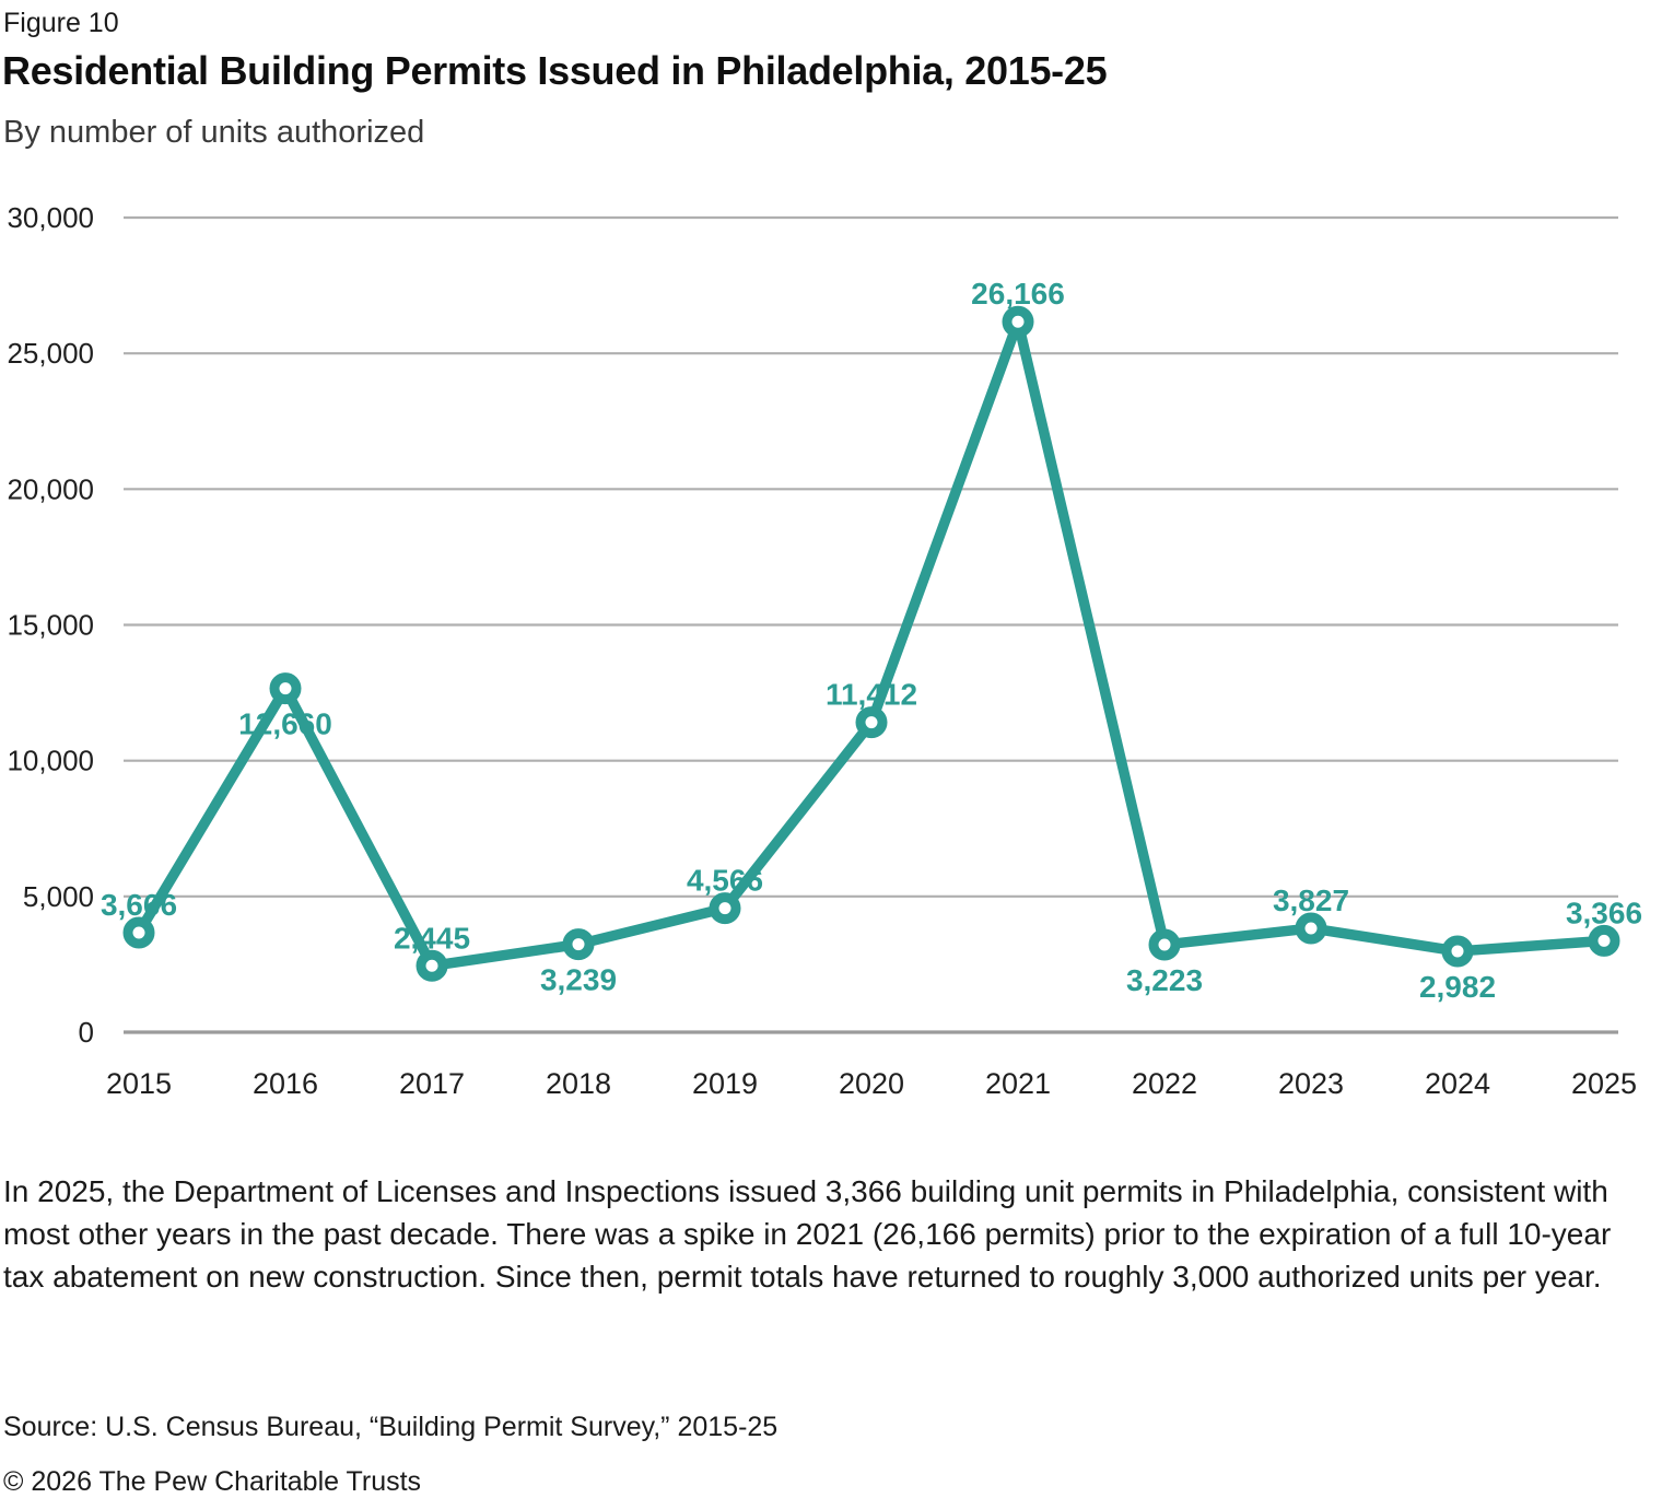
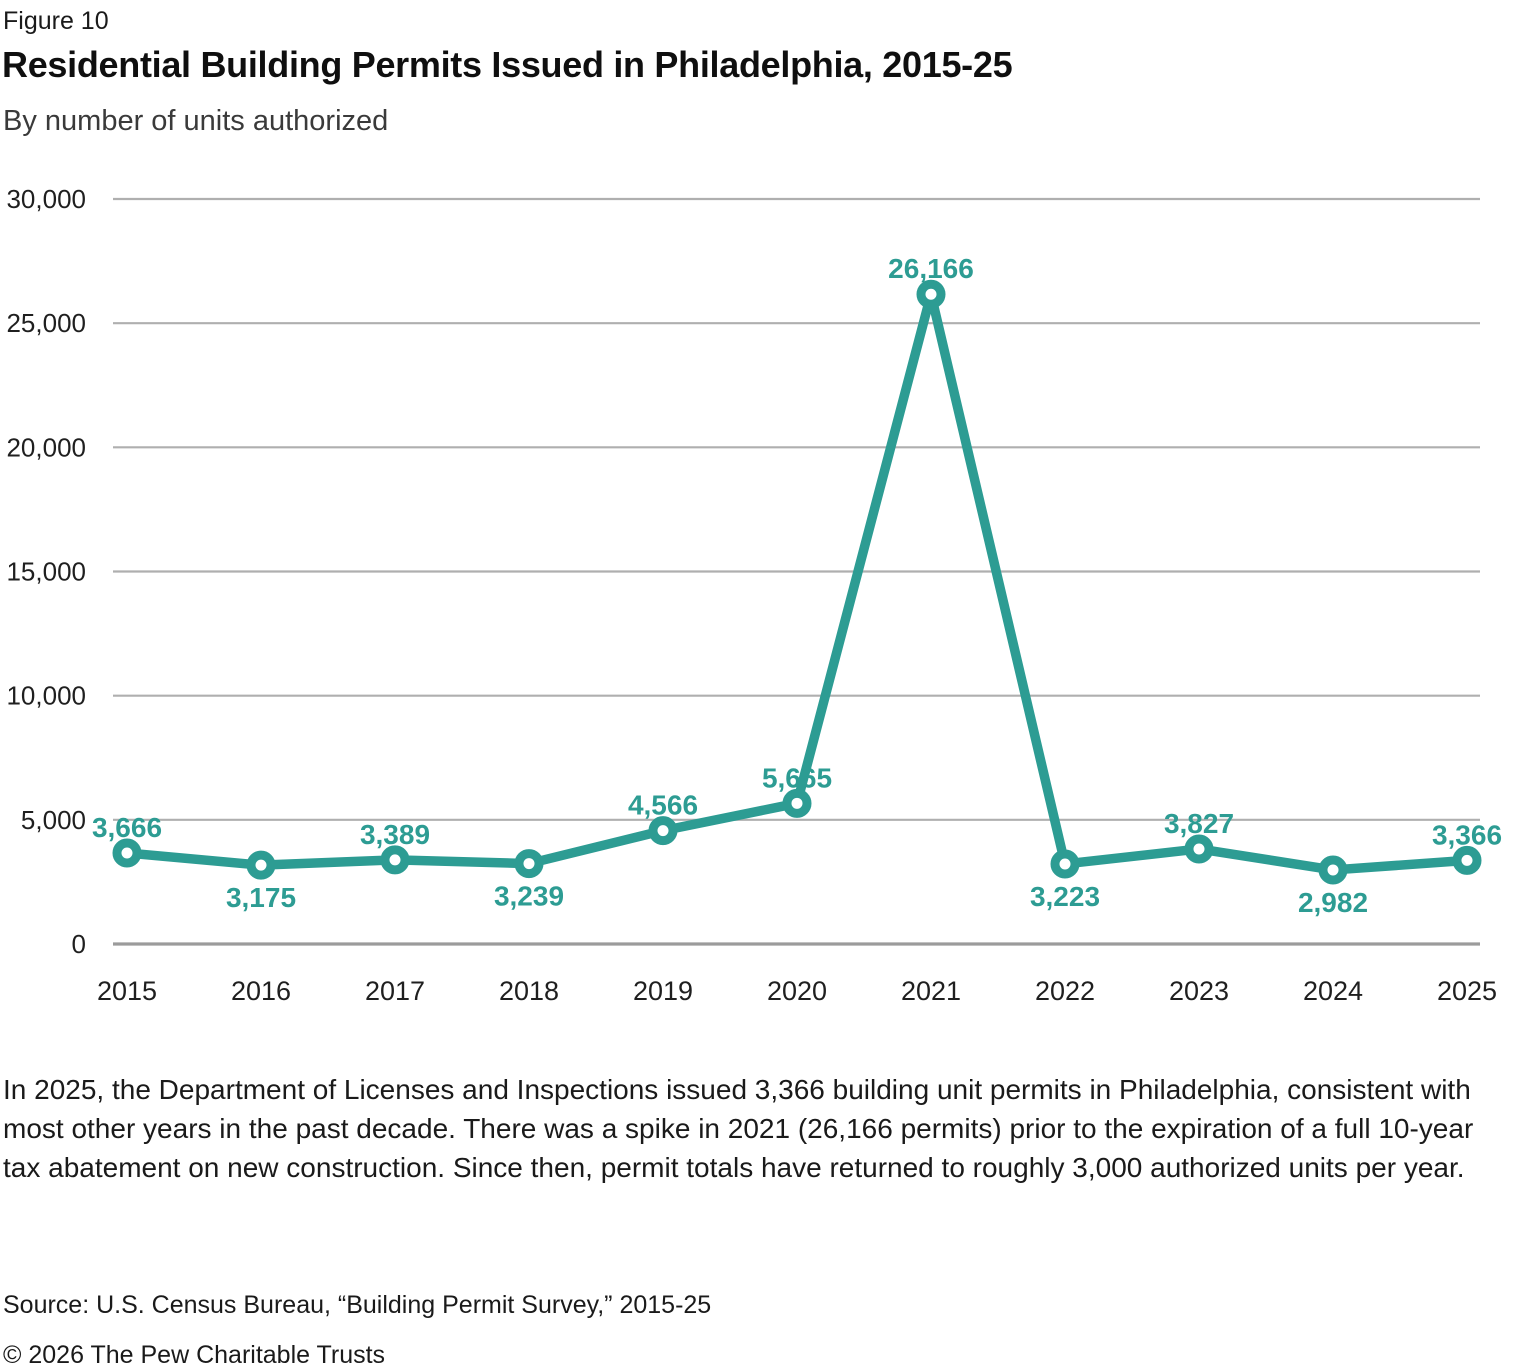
2016: 12,660 -> 3,175
2017: 2,445 -> 3,389
2020: 11,412 -> 5,665
